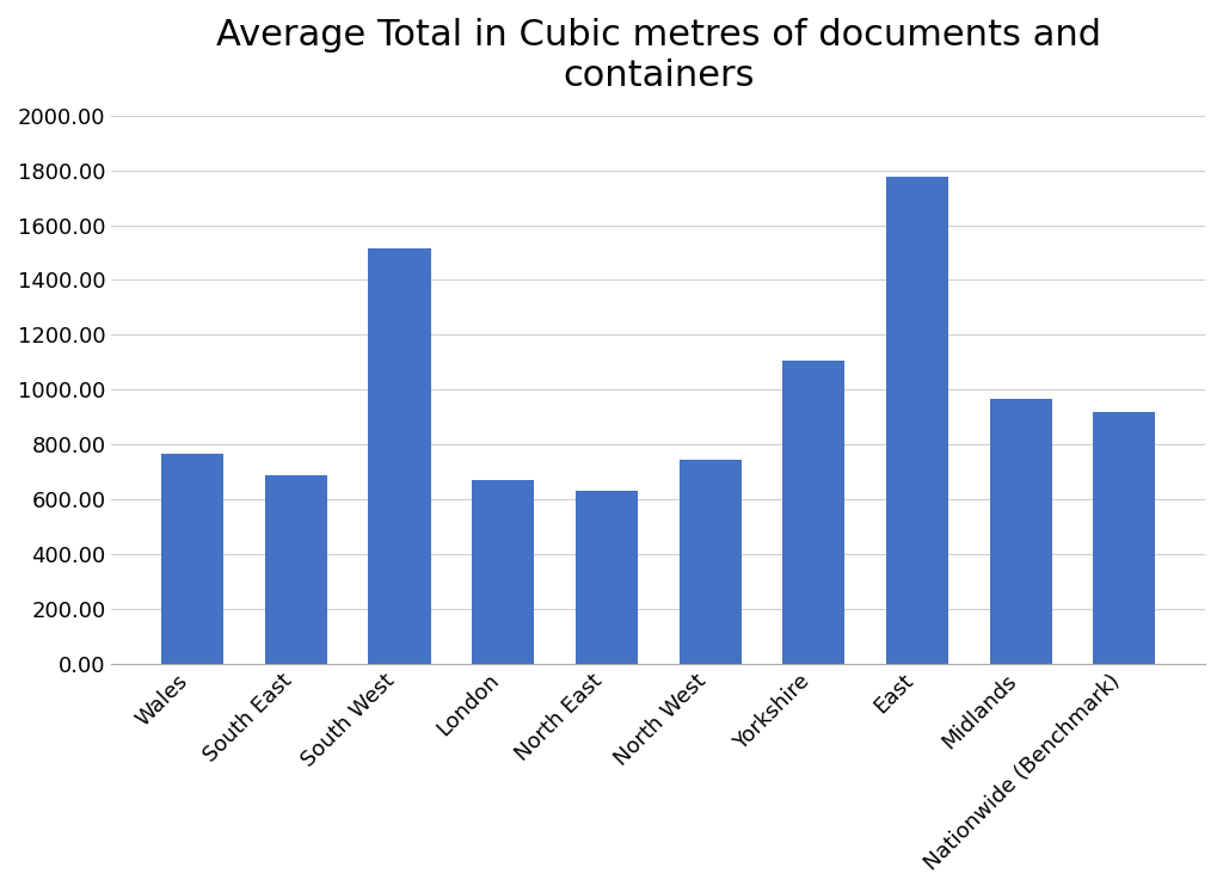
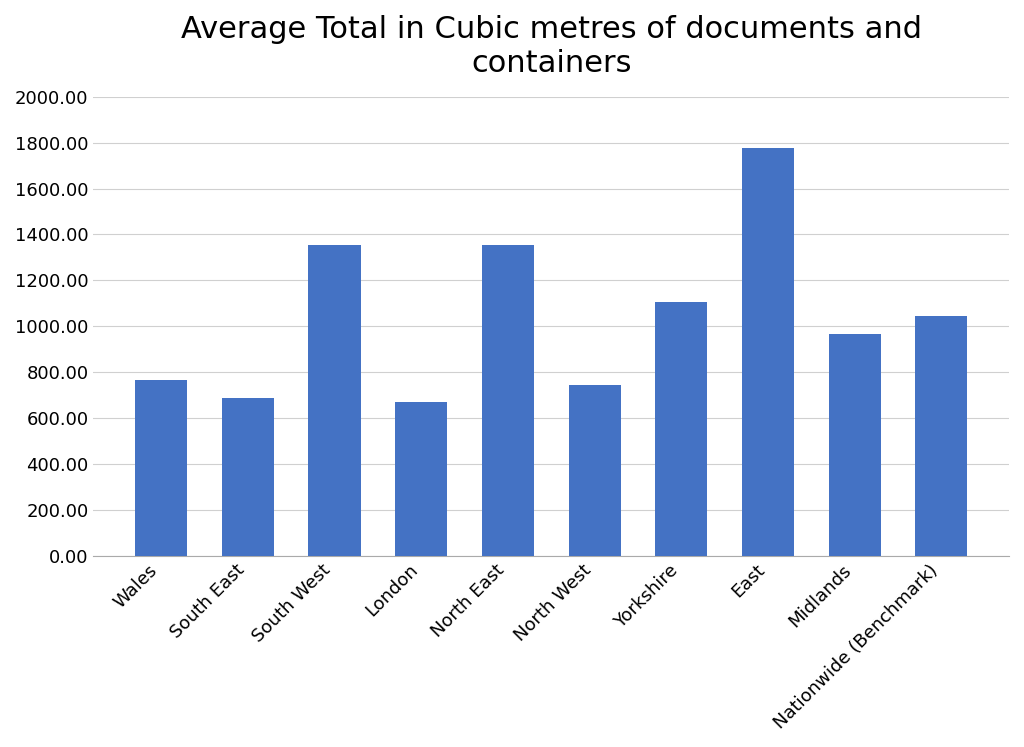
South West: 1515 -> 1355
North East: 630 -> 1355
Nationwide (Benchmark): 920 -> 1045
